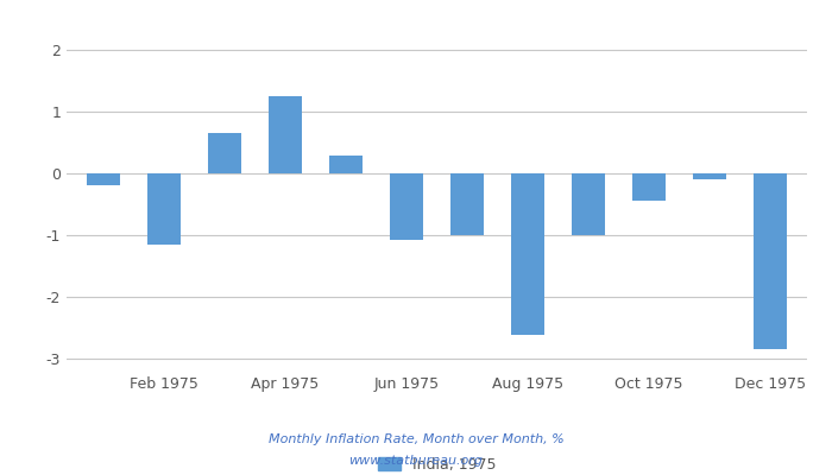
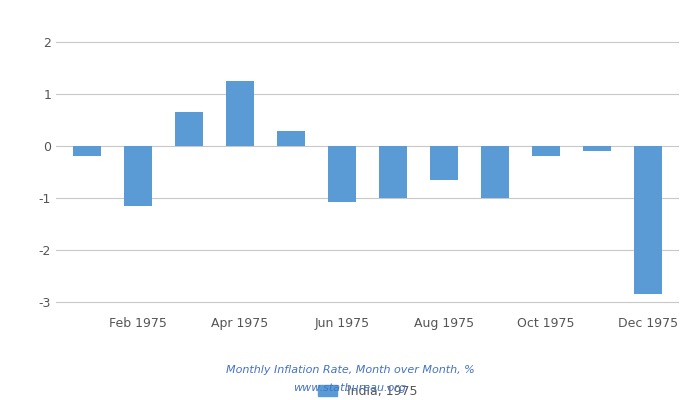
Aug 1975: -2.62 -> -0.65
Oct 1975: -0.44 -> -0.20
